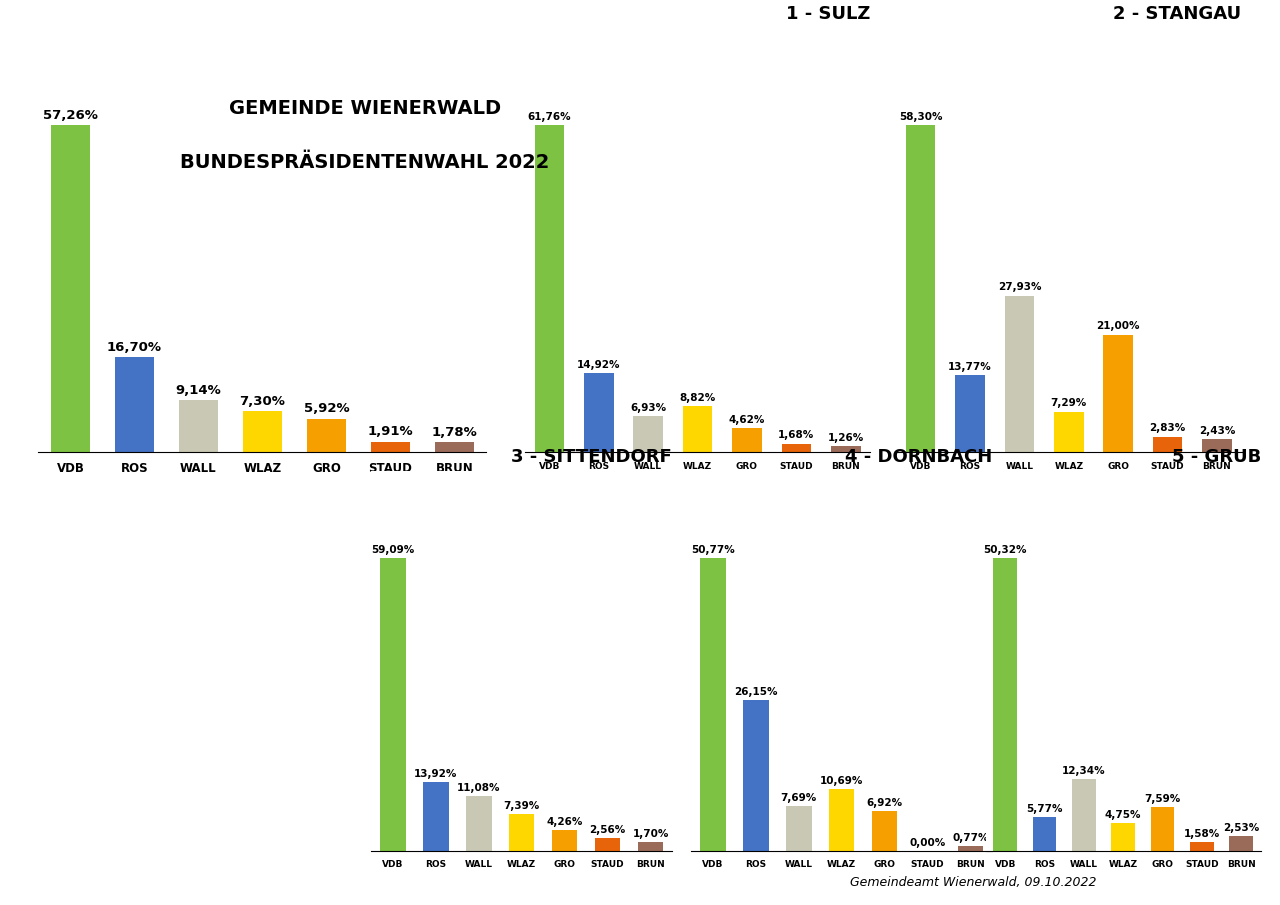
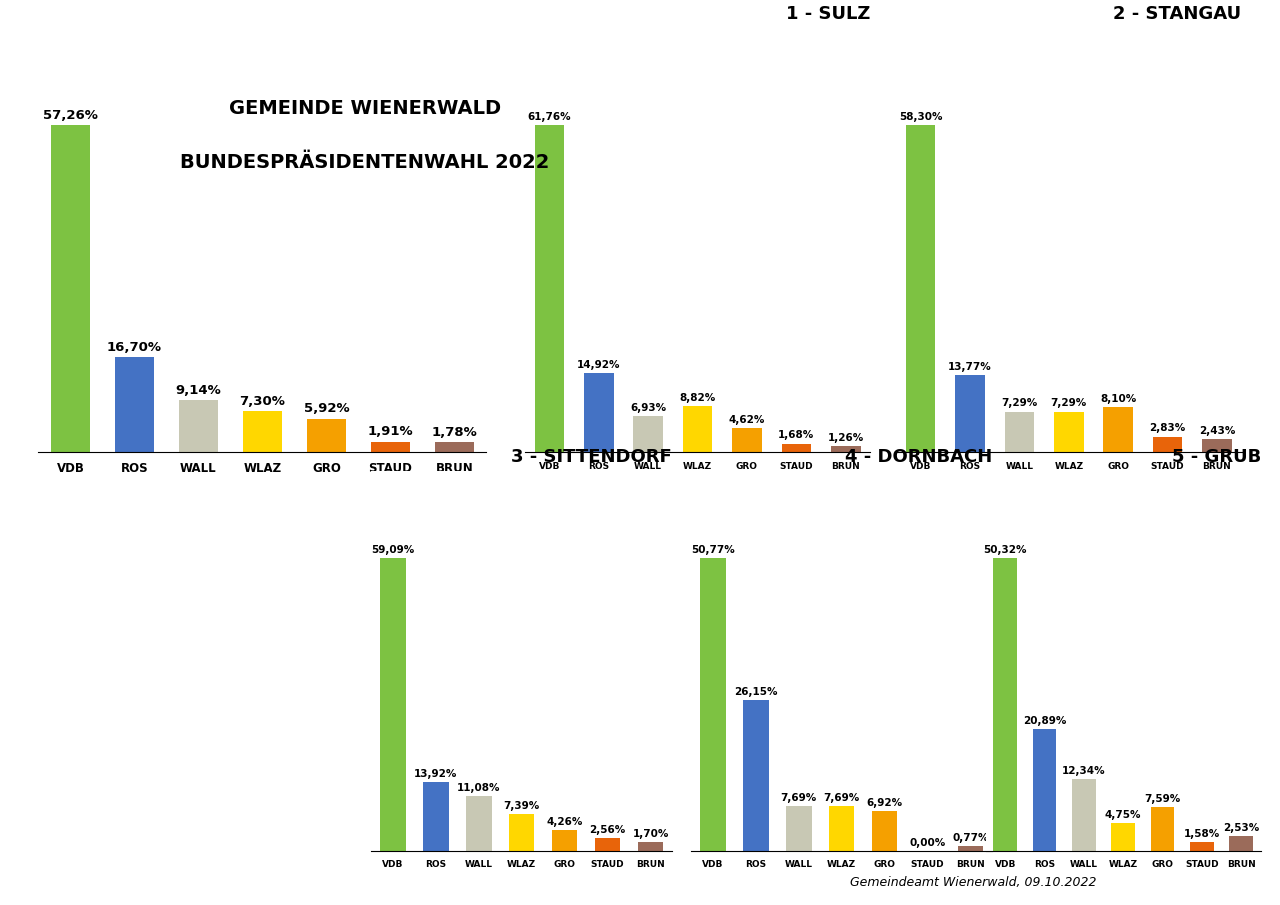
2 - STANGAU/WALL: 27,93% -> 7,29%
2 - STANGAU/GRO: 21,00% -> 8,10%
4 - DORNBACH/WLAZ: 10,69% -> 7,69%
5 - GRUB/ROS: 5,77% -> 20,89%
